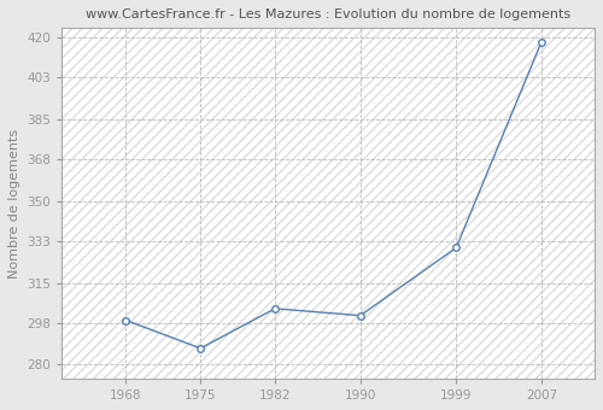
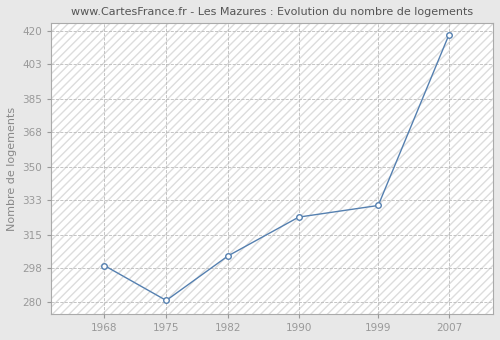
1975: 287 -> 281
1990: 301 -> 324
